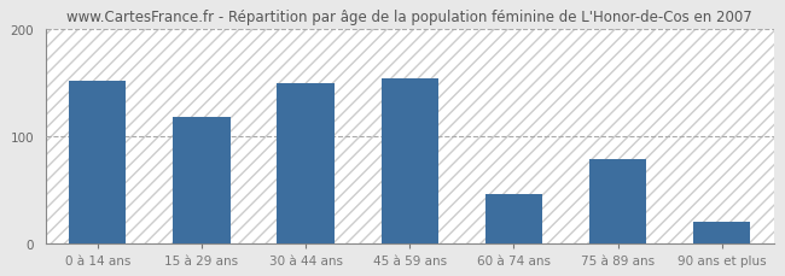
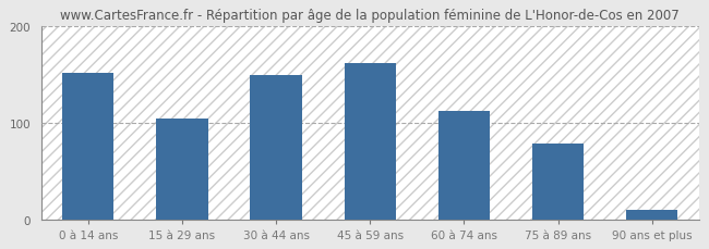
15 à 29 ans: 118 -> 105
45 à 59 ans: 154 -> 162
60 à 74 ans: 46 -> 112
90 ans et plus: 20 -> 10
